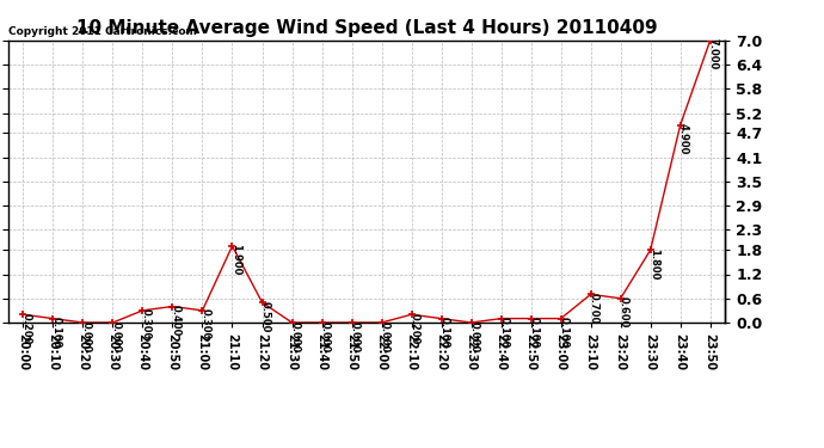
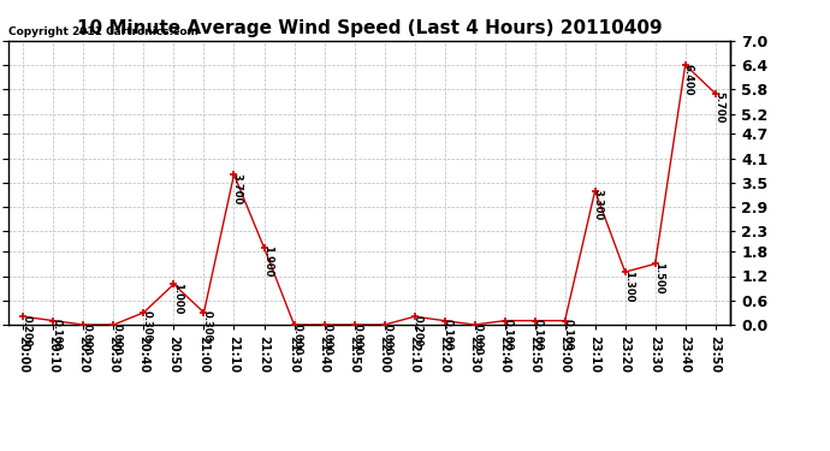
20:50: 0.400 -> 1.000
21:10: 1.900 -> 3.700
21:20: 0.500 -> 1.900
23:10: 0.700 -> 3.300
23:20: 0.600 -> 1.300
23:30: 1.800 -> 1.500
23:40: 4.900 -> 6.400
23:50: 7.000 -> 5.700
